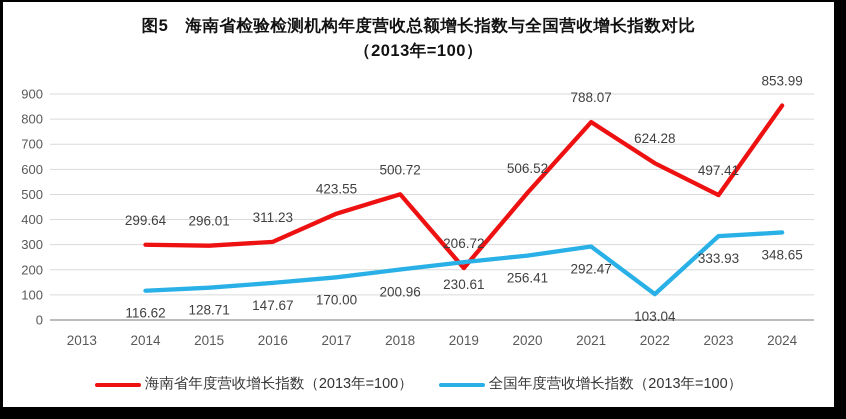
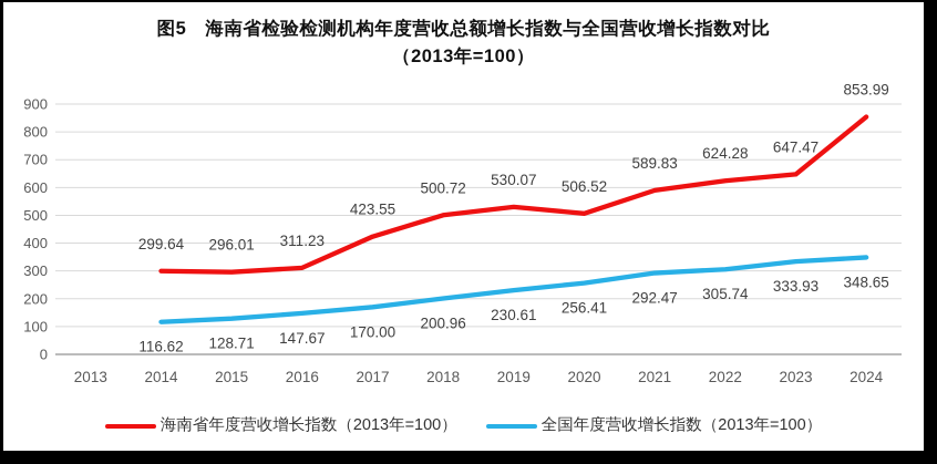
海南省年度营收增长指数（2013年=100）/2019: 206.72 -> 530.07
海南省年度营收增长指数（2013年=100）/2021: 788.07 -> 589.83
全国年度营收增长指数（2013年=100）/2022: 103.04 -> 305.74
海南省年度营收增长指数（2013年=100）/2023: 497.41 -> 647.47
